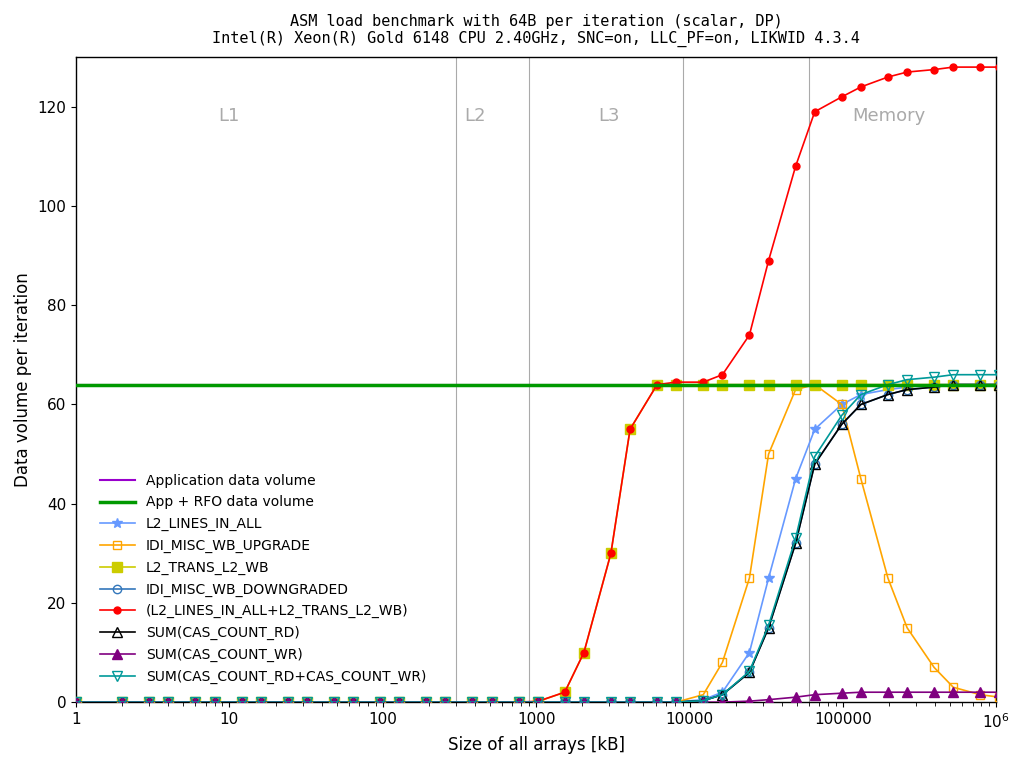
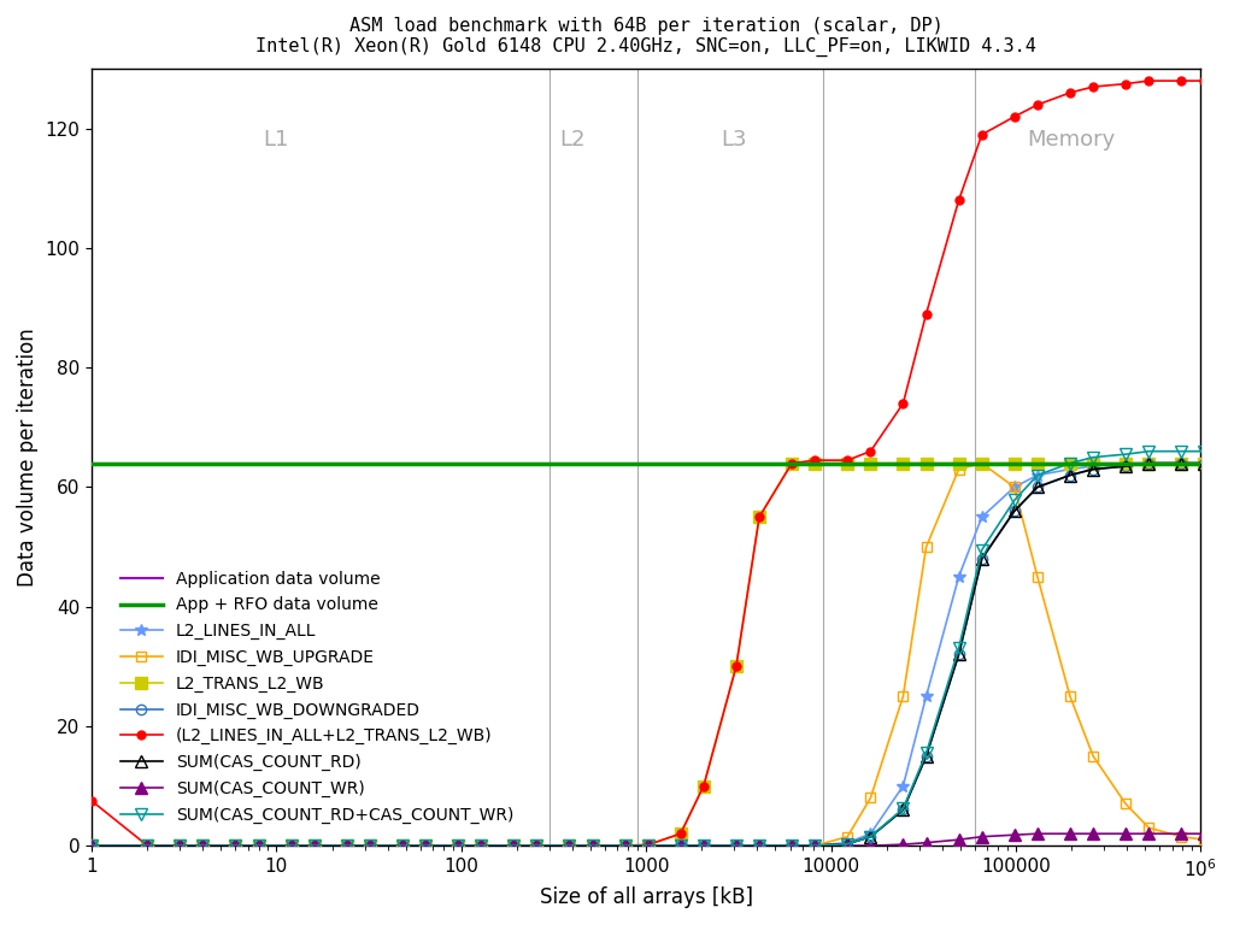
(L2_LINES_IN_ALL+L2_TRANS_L2_WB)/1: 0.0 -> 7.5
